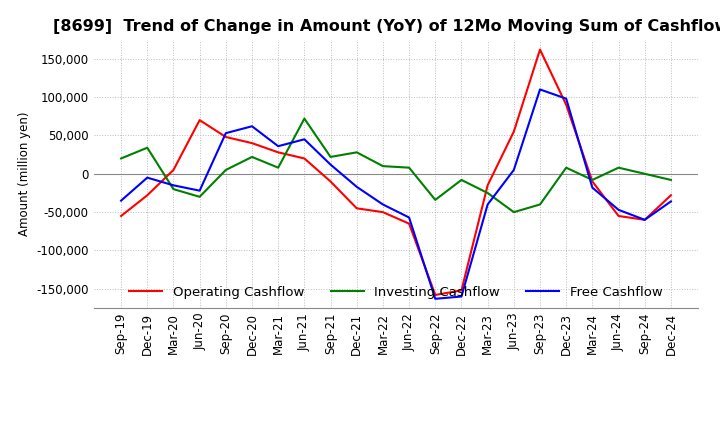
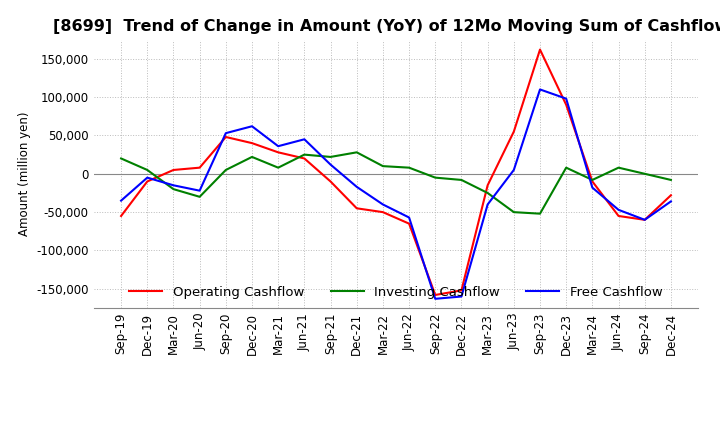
Operating Cashflow/Dec-19: -28,000 -> -10,000
Investing Cashflow/Dec-19: 34,000 -> 5,000
Operating Cashflow/Jun-20: 70,000 -> 8,000
Investing Cashflow/Jun-21: 72,000 -> 25,000
Investing Cashflow/Sep-22: -34,000 -> -5,000
Investing Cashflow/Sep-23: -40,000 -> -52,000
